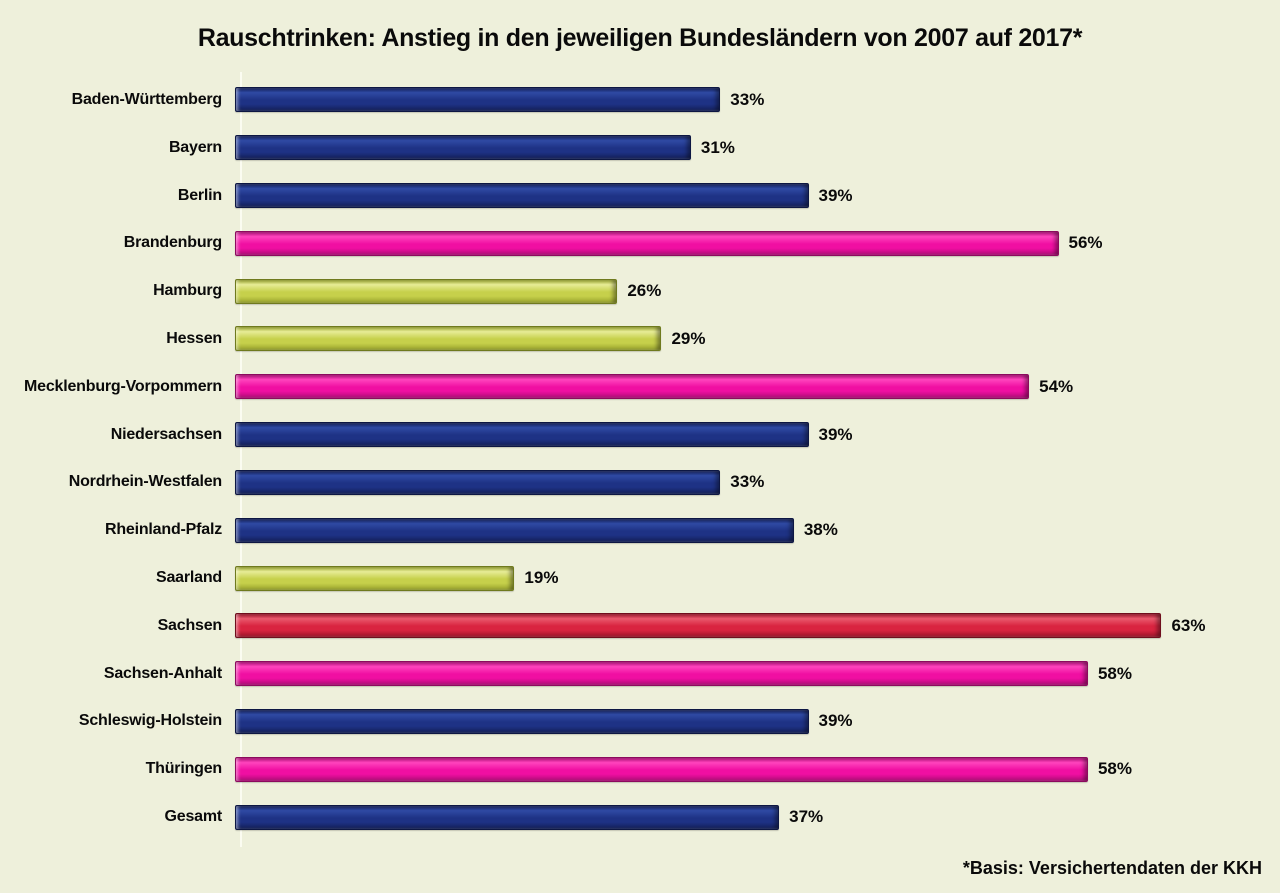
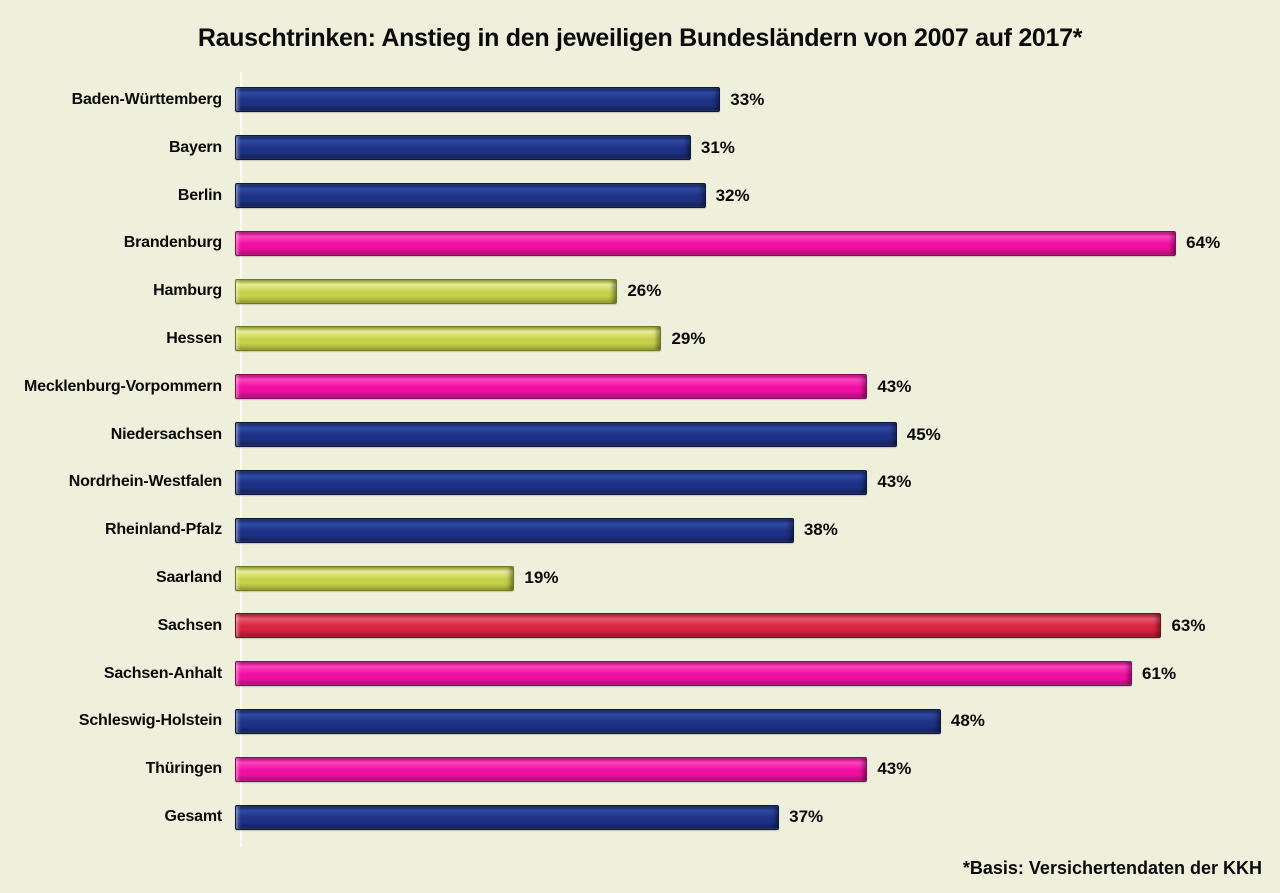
Berlin: 39% -> 32%
Brandenburg: 56% -> 64%
Mecklenburg-Vorpommern: 54% -> 43%
Niedersachsen: 39% -> 45%
Nordrhein-Westfalen: 33% -> 43%
Sachsen-Anhalt: 58% -> 61%
Schleswig-Holstein: 39% -> 48%
Thüringen: 58% -> 43%
